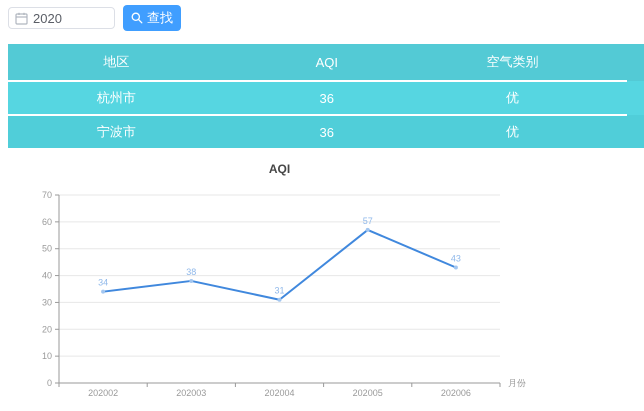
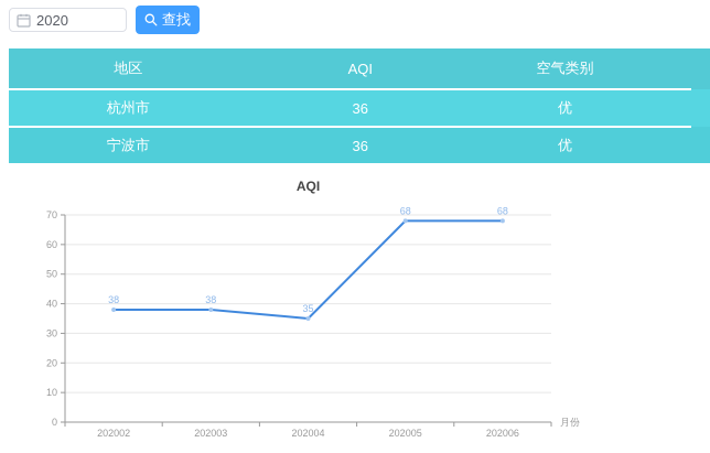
202002: 34 -> 38
202004: 31 -> 35
202005: 57 -> 68
202006: 43 -> 68
